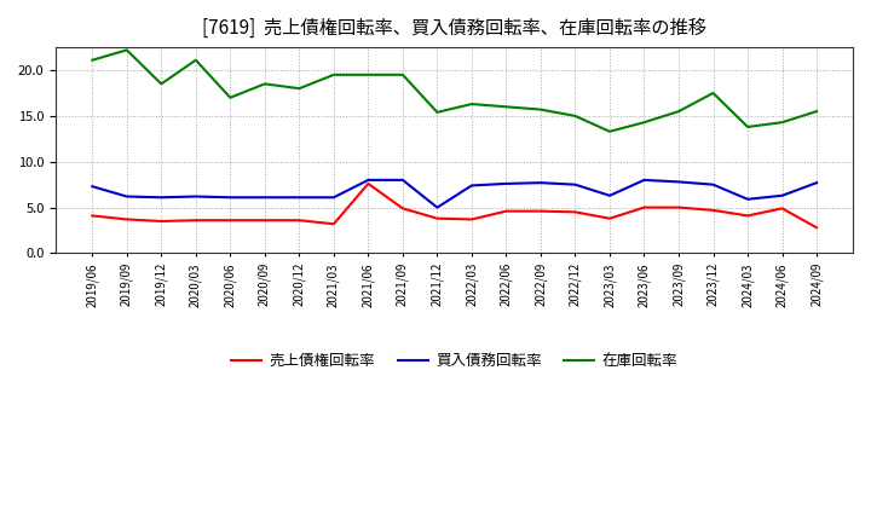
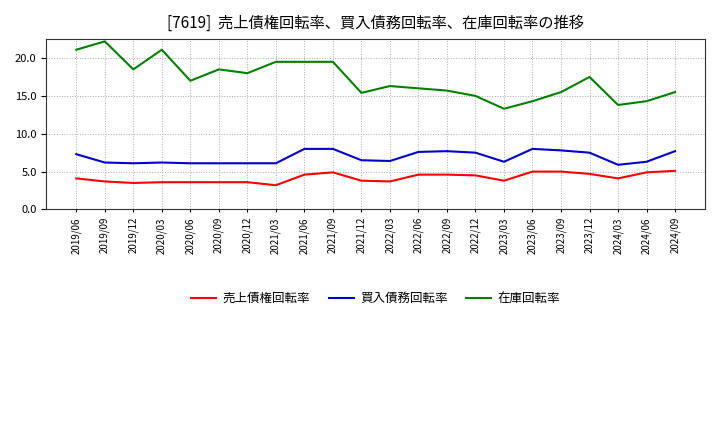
売上債権回転率/2021/06: 7.6 -> 4.6
買入債務回転率/2021/12: 5.0 -> 6.5
買入債務回転率/2022/03: 7.4 -> 6.4
売上債権回転率/2024/09: 2.8 -> 5.1
